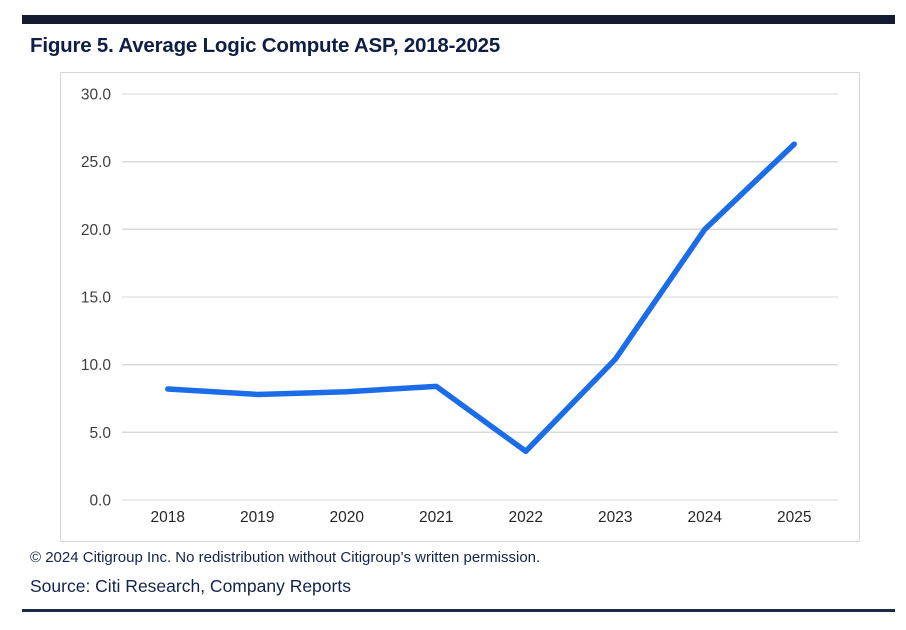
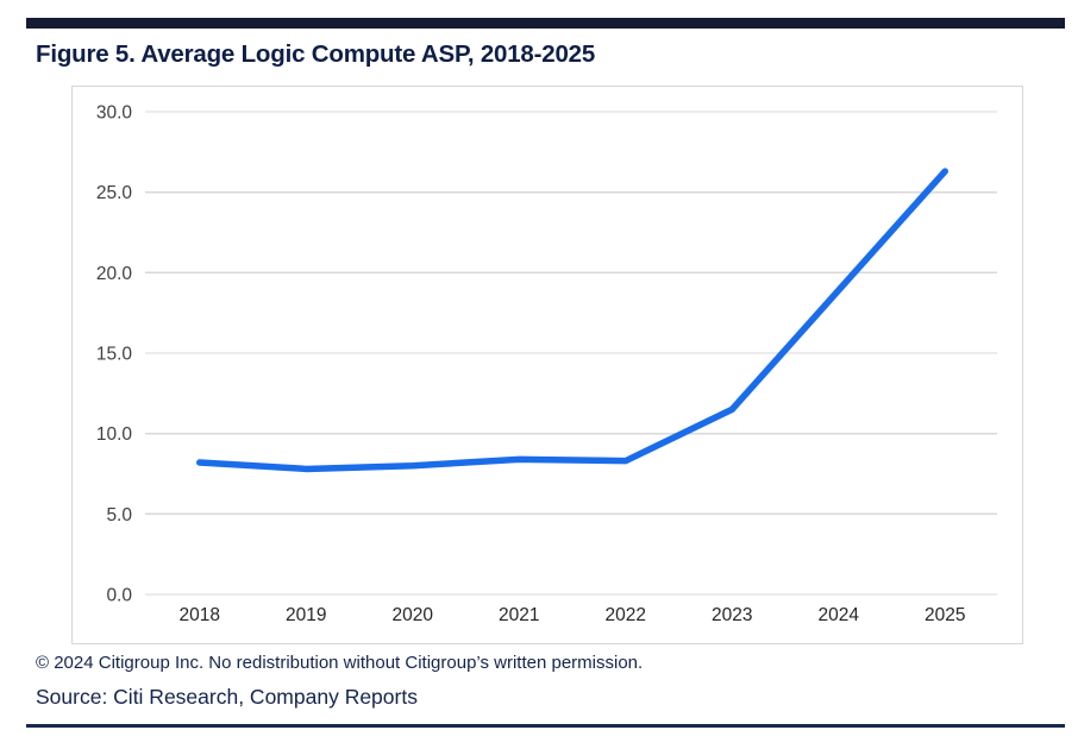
2022: 3.6 -> 8.3
2023: 10.4 -> 11.5
2024: 20.0 -> 18.9
